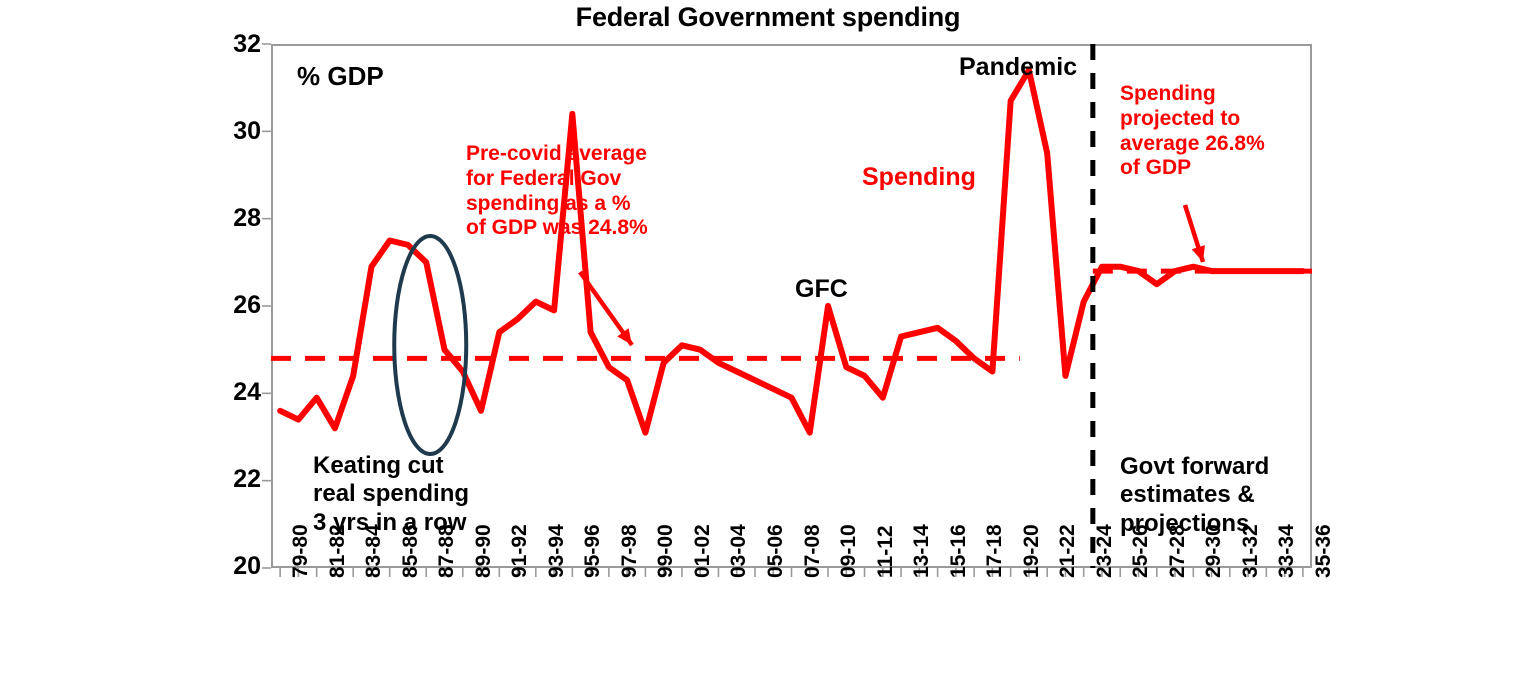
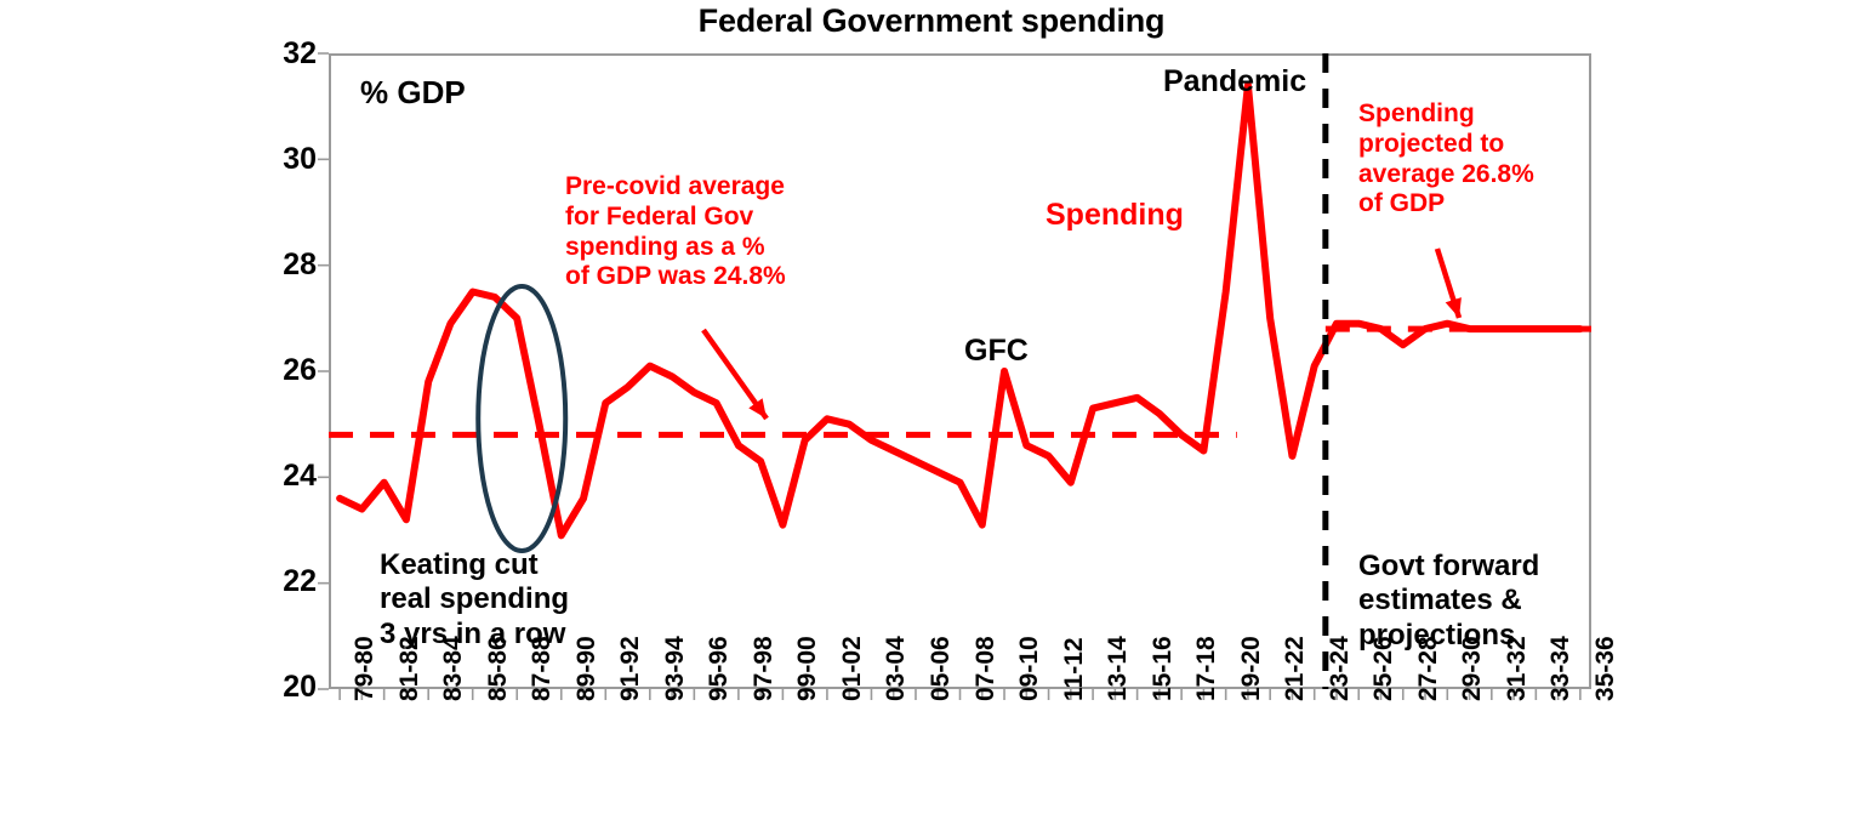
83-84: 24.4 -> 25.8
89-90: 24.5 -> 22.9
95-96: 30.4 -> 25.6
19-20: 30.7 -> 27.5
21-22: 29.5 -> 27.0
